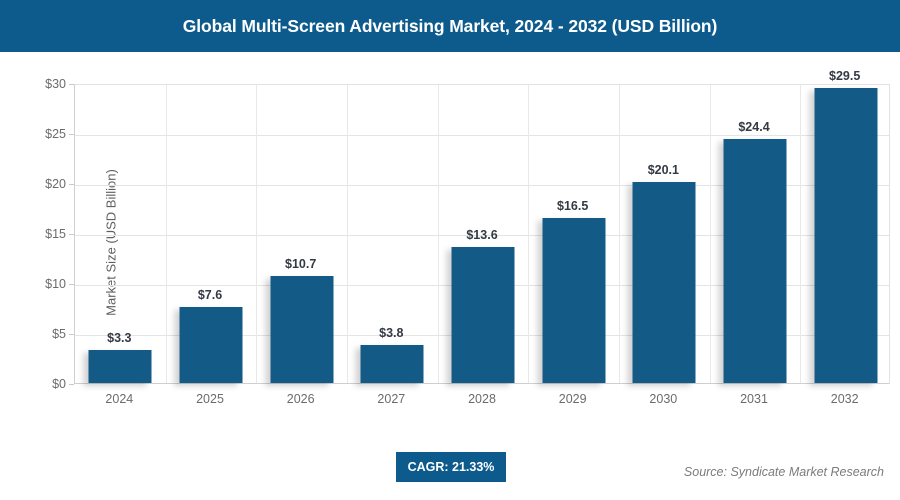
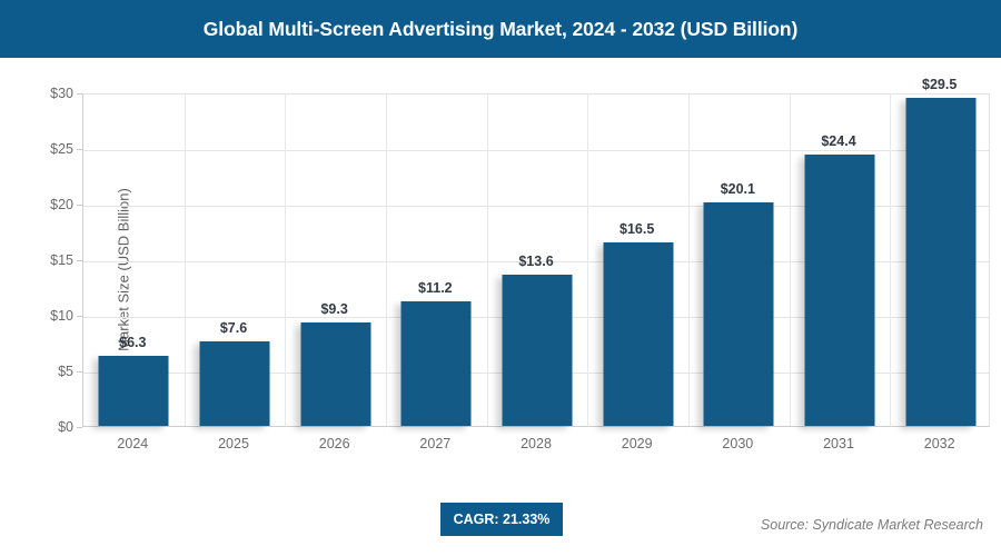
2024: $3.3 -> $6.3
2026: $10.7 -> $9.3
2027: $3.8 -> $11.2
